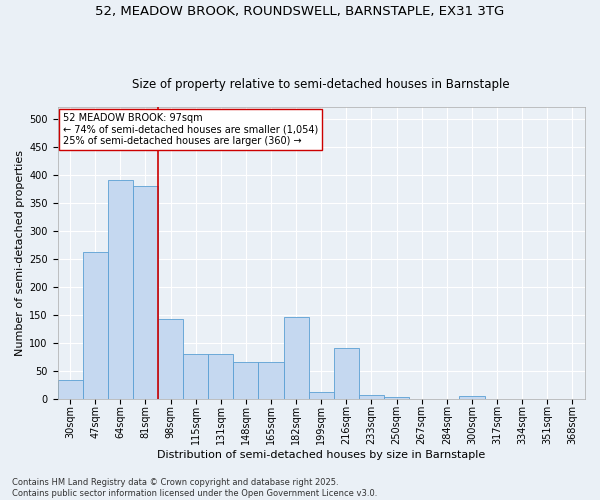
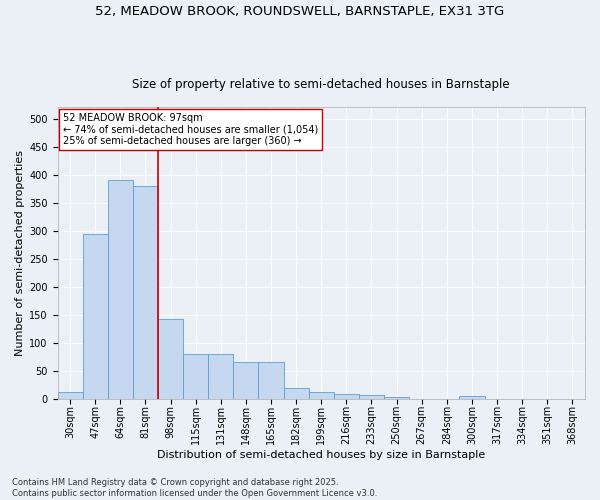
30sqm: 34 -> 13
47sqm: 262 -> 295
182sqm: 146 -> 20
216sqm: 90 -> 8
